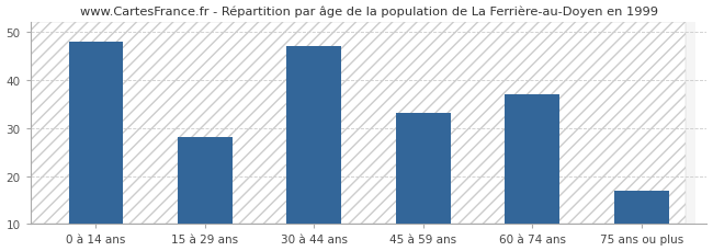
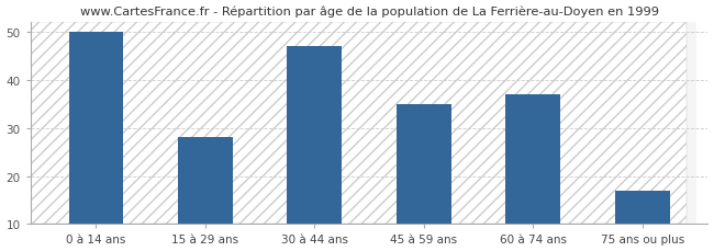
0 à 14 ans: 48 -> 50
45 à 59 ans: 33 -> 35
